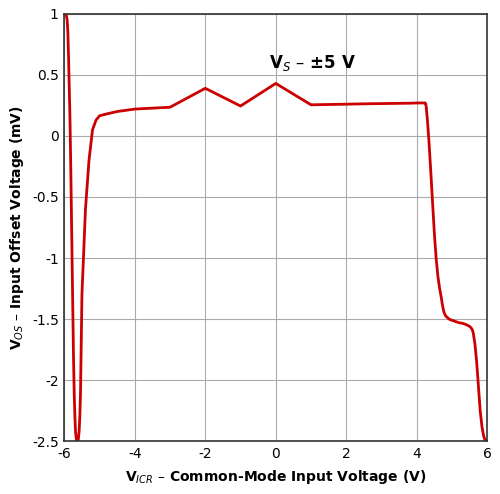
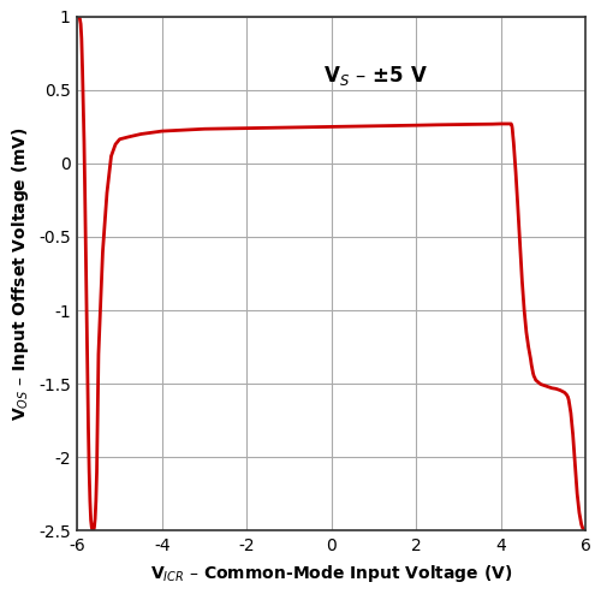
-2: 0.39 -> 0.24
0: 0.43 -> 0.25
